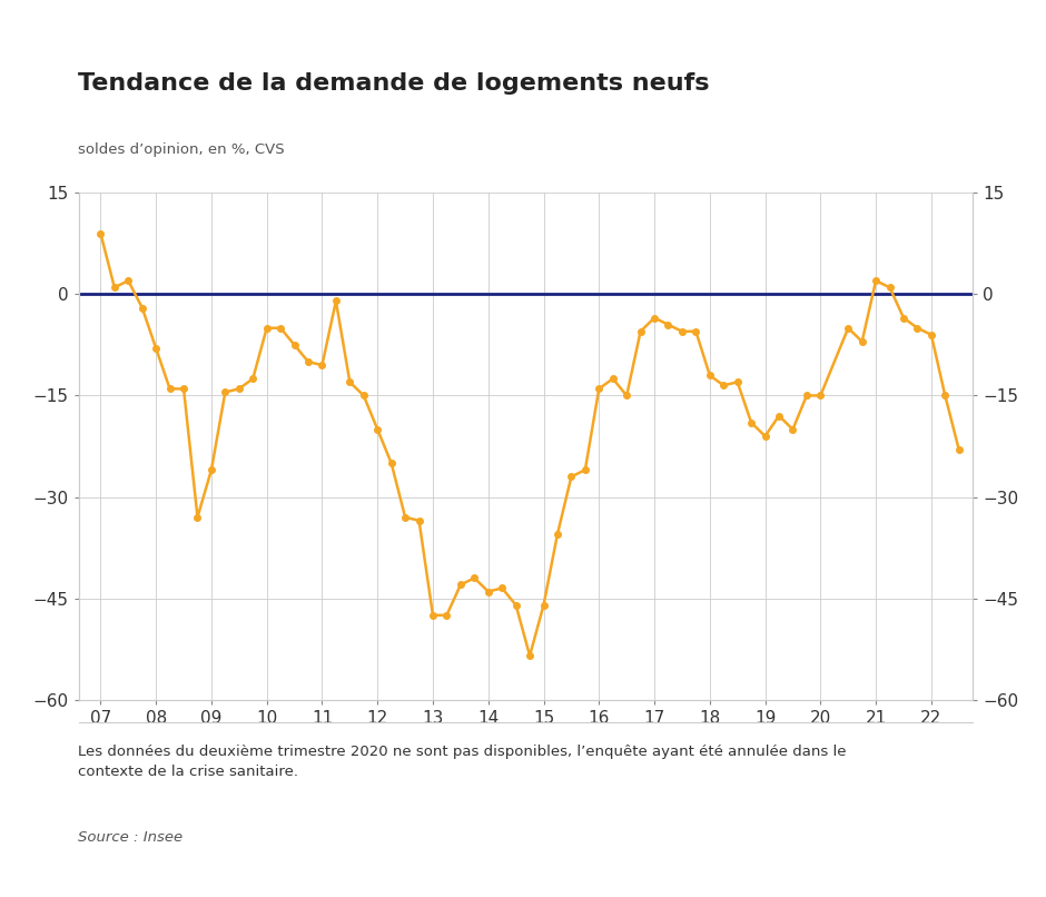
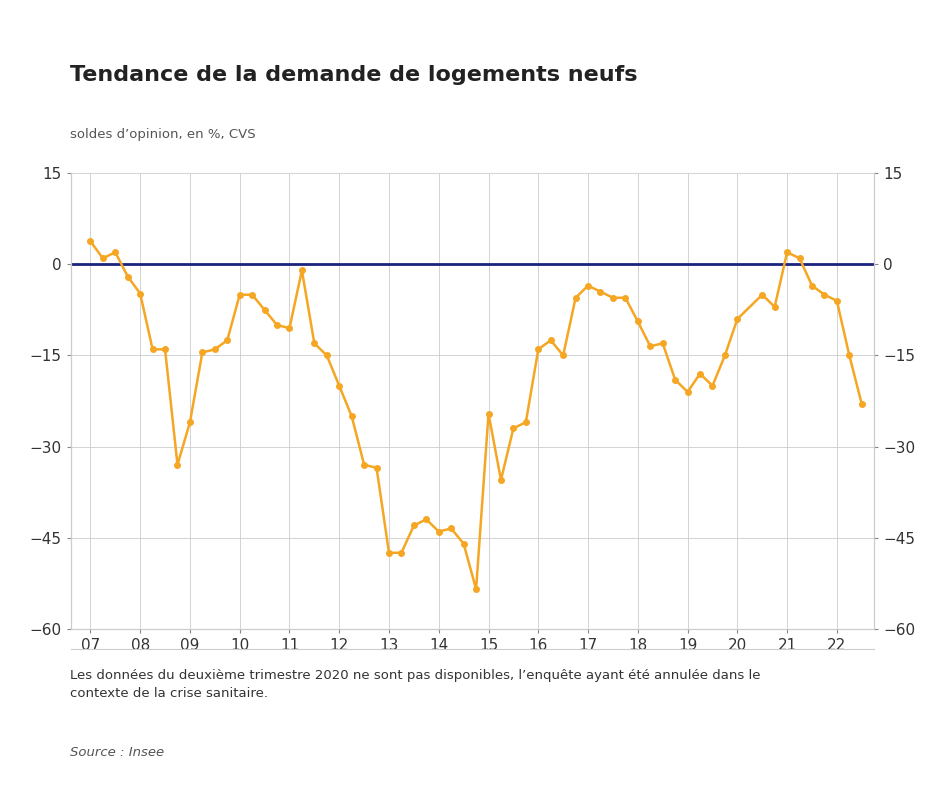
07: 9.0 -> 3.8
08: -8.0 -> -4.8
15: -46.0 -> -24.6
18: -12.0 -> -9.4
20: -15.0 -> -9.0
